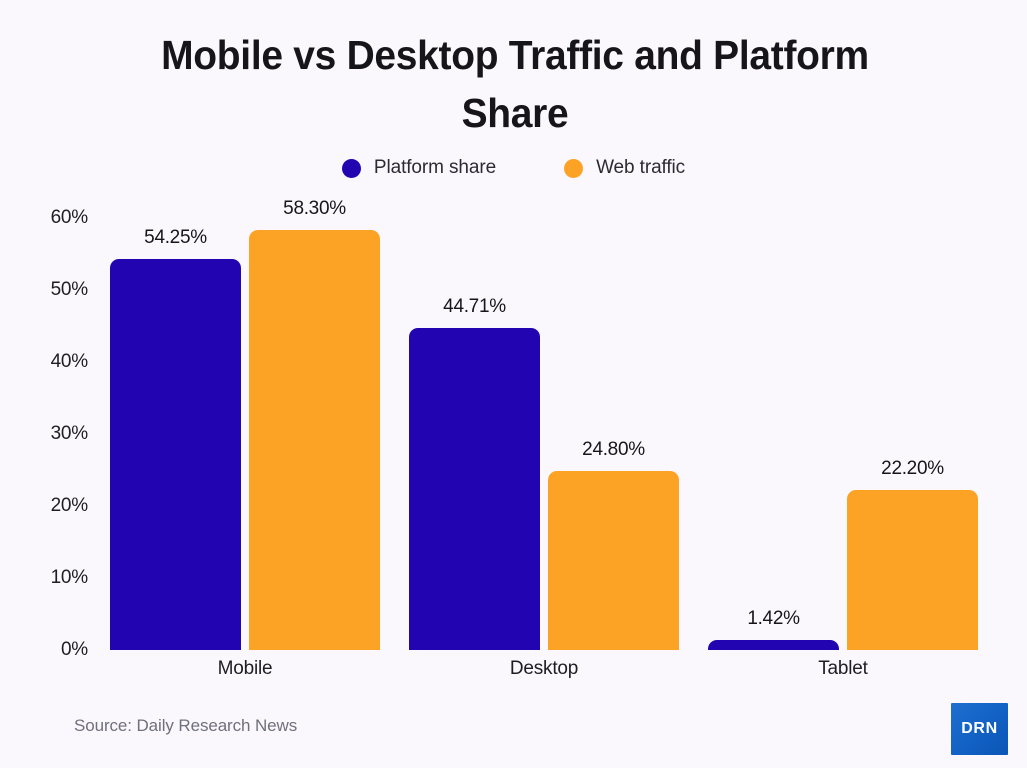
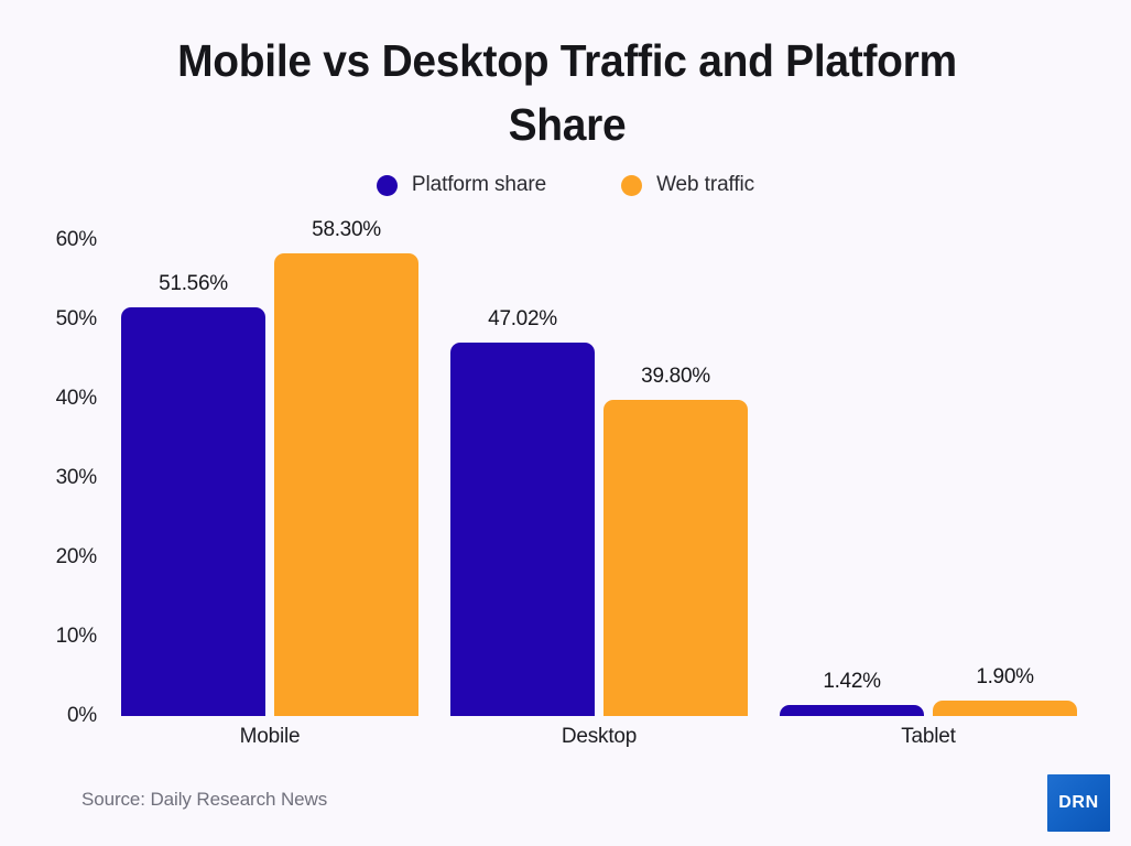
Platform share/Mobile: 54.25% -> 51.56%
Platform share/Desktop: 44.71% -> 47.02%
Web traffic/Desktop: 24.80% -> 39.80%
Web traffic/Tablet: 22.20% -> 1.90%
